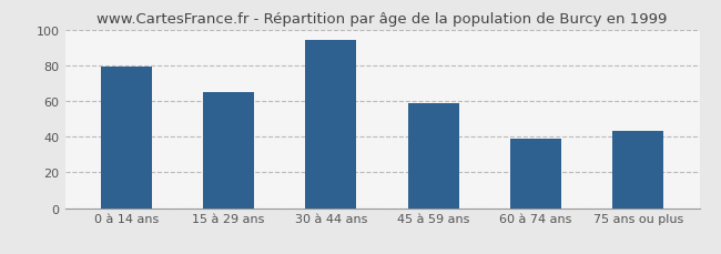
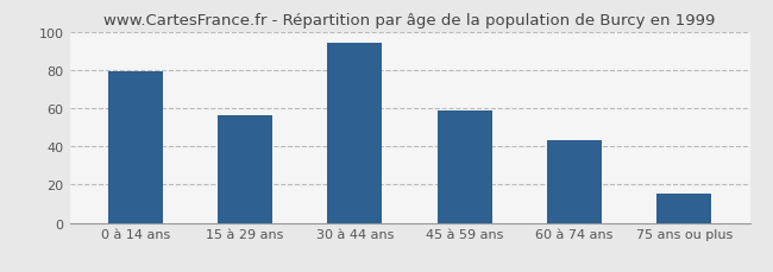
15 à 29 ans: 65 -> 56
60 à 74 ans: 39 -> 43
75 ans ou plus: 43 -> 15
